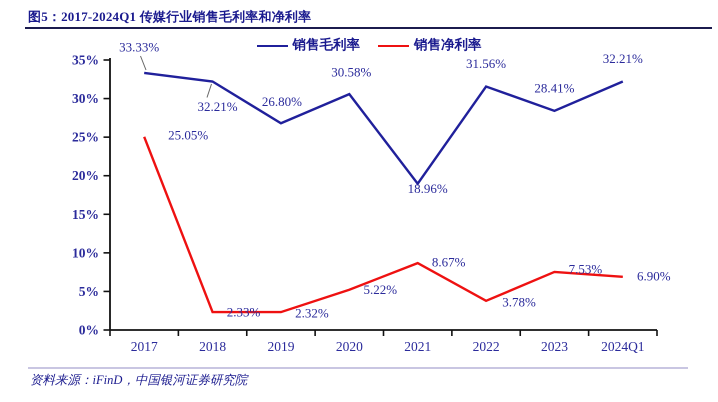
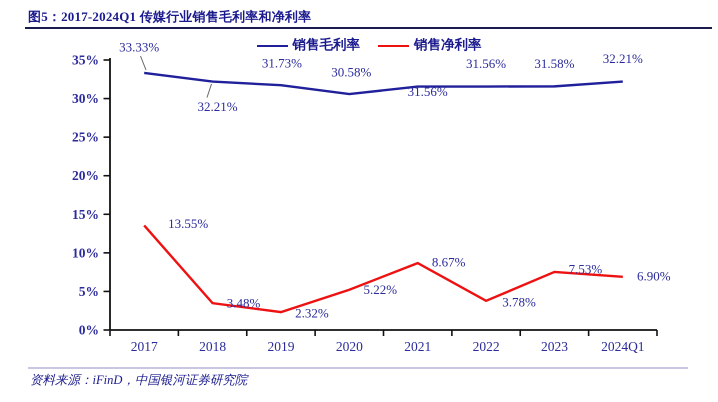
销售净利率/2017: 25.05% -> 13.55%
销售净利率/2018: 2.33% -> 3.48%
销售毛利率/2019: 26.80% -> 31.73%
销售毛利率/2021: 18.96% -> 31.56%
销售毛利率/2023: 28.41% -> 31.58%
